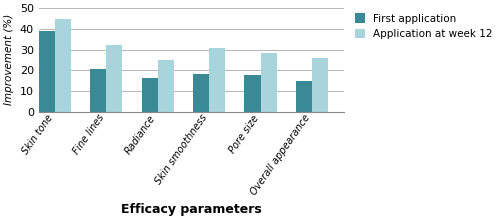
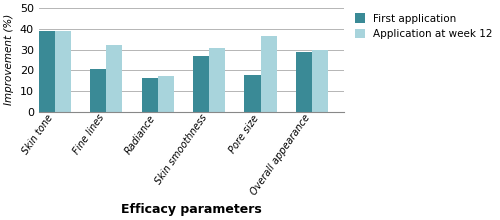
Application at week 12/Skin tone: 45.0 -> 39.0
Application at week 12/Radiance: 25.0 -> 17.0
First application/Skin smoothness: 18.0 -> 27.0
Application at week 12/Pore size: 28.5 -> 36.5
First application/Overall appearance: 15.0 -> 29.0
Application at week 12/Overall appearance: 26.0 -> 30.0
